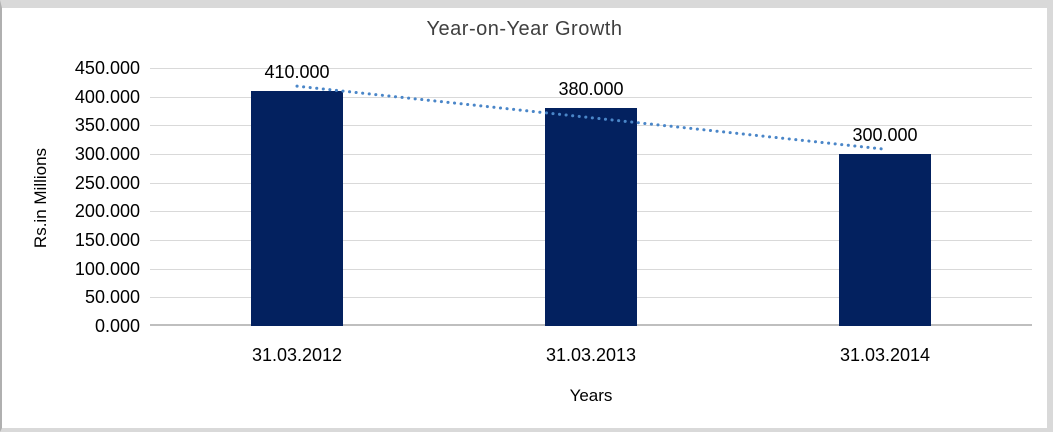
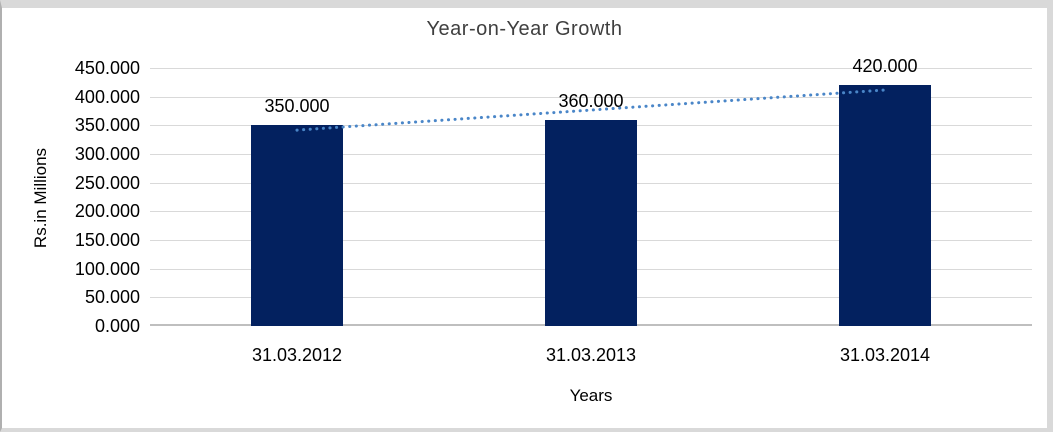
31.03.2012: 410.000 -> 350.000
31.03.2013: 380.000 -> 360.000
31.03.2014: 300.000 -> 420.000
